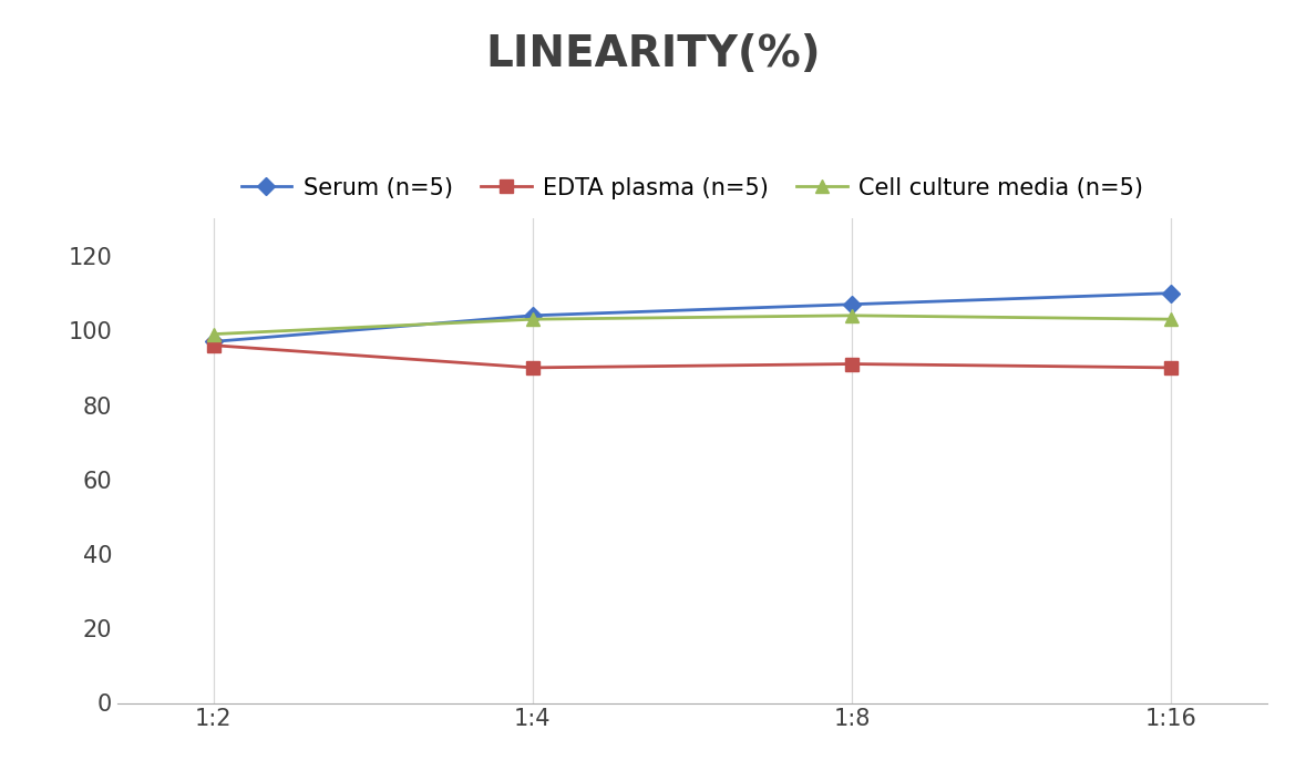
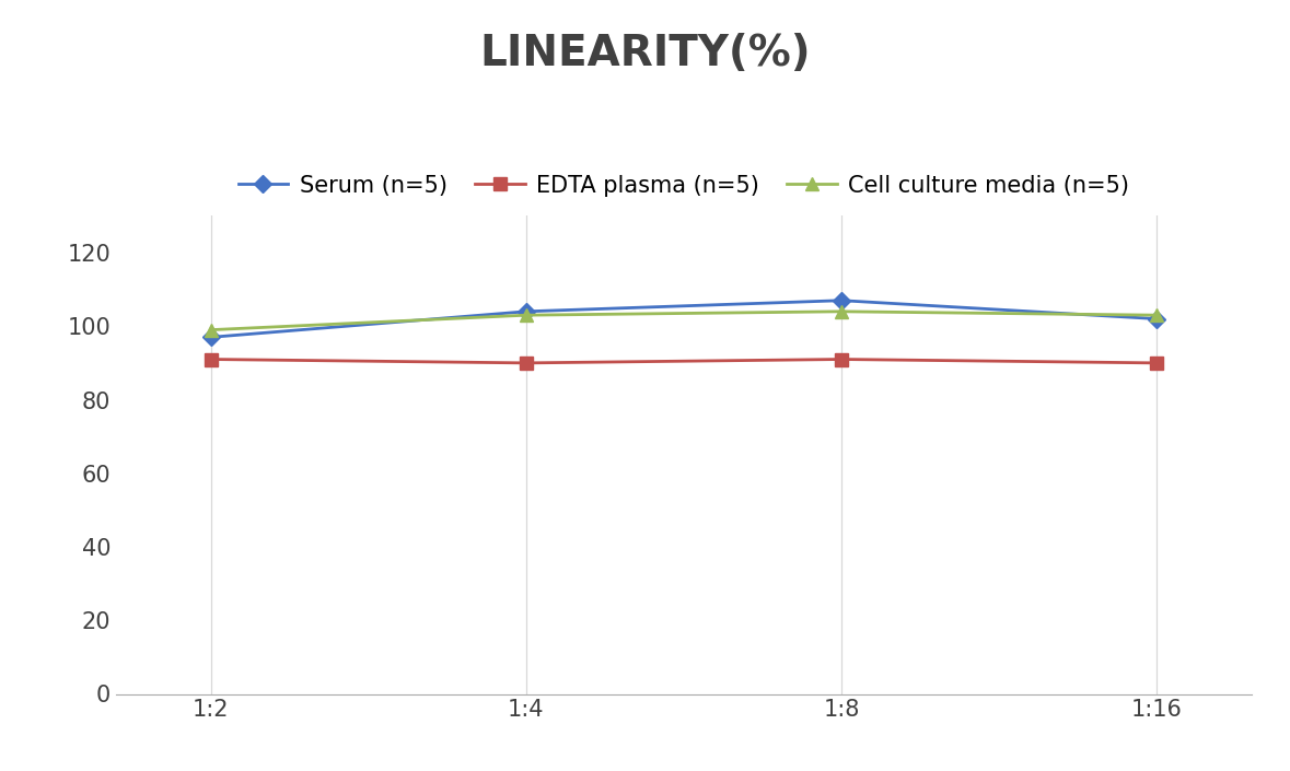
EDTA plasma (n=5)/1:2: 96 -> 91
Serum (n=5)/1:16: 110 -> 102
